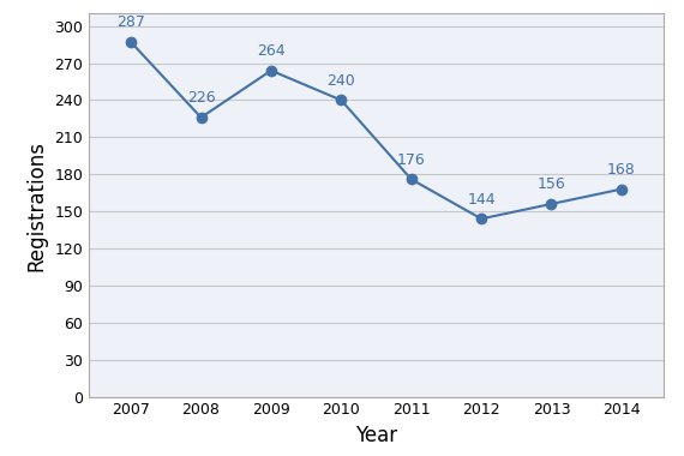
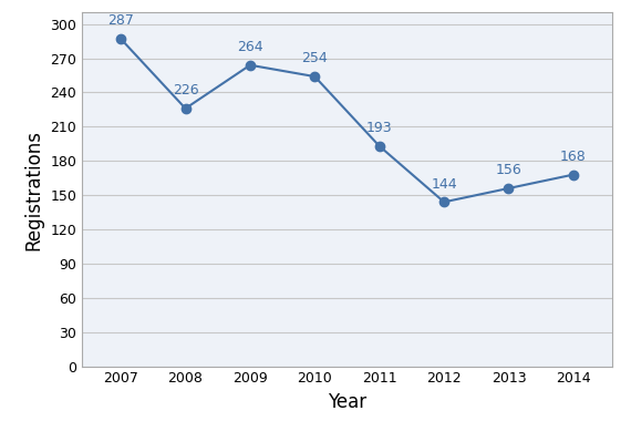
2010: 240 -> 254
2011: 176 -> 193
